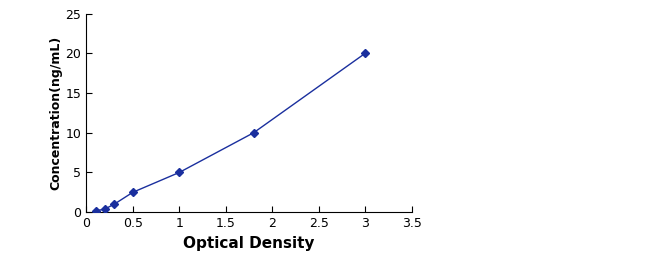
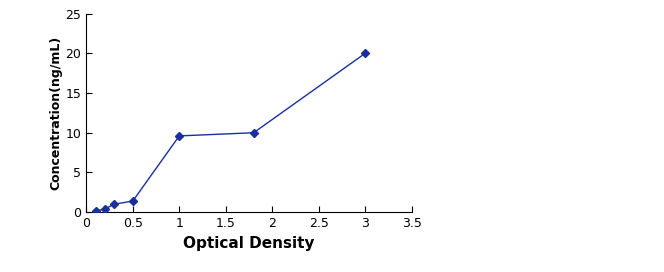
0.5: 2.5 -> 1.4
1: 5.0 -> 9.6
